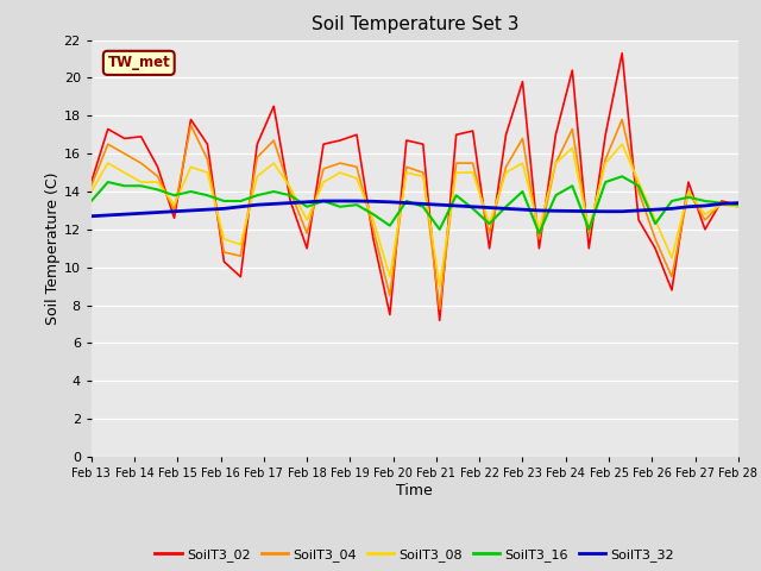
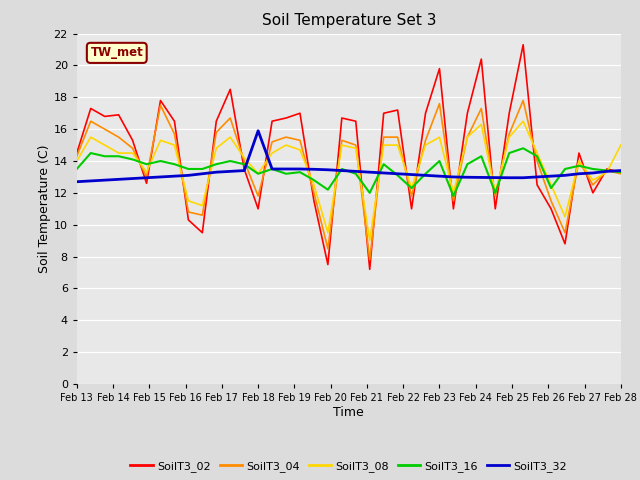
SoilT3_08/Feb 18: 12.5 -> 13.2
SoilT3_32/Feb 18: 13.4 -> 15.9
SoilT3_04/Feb 23: 16.8 -> 17.6
SoilT3_08/Feb 28: 13.2 -> 15.0
